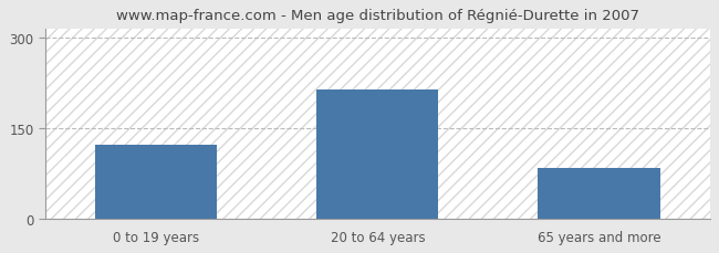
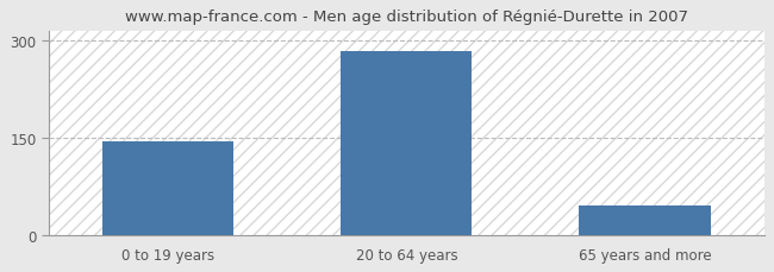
0 to 19 years: 122 -> 144
20 to 64 years: 214 -> 284
65 years and more: 84 -> 45
